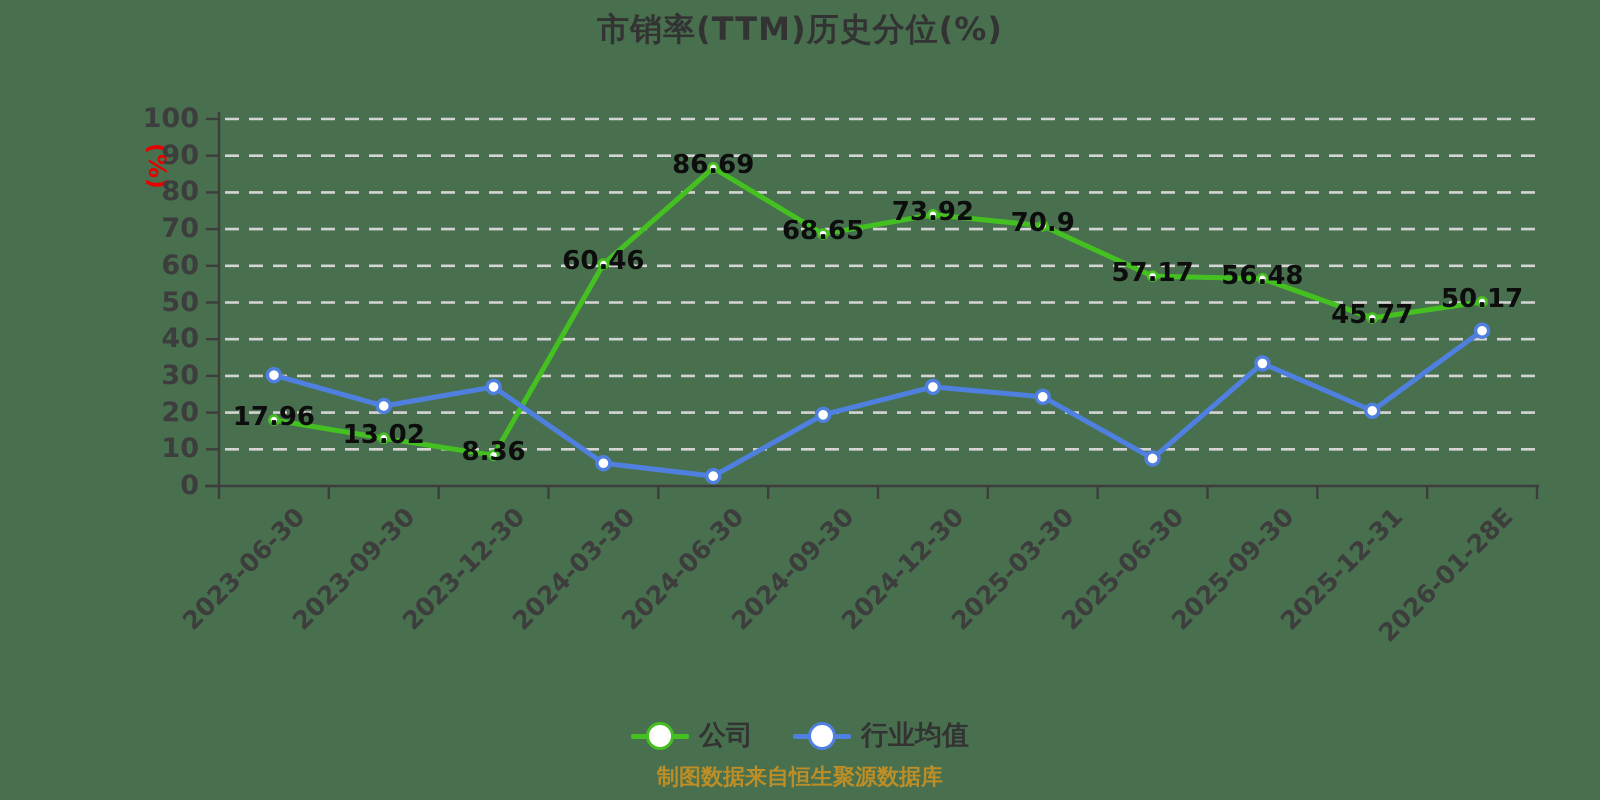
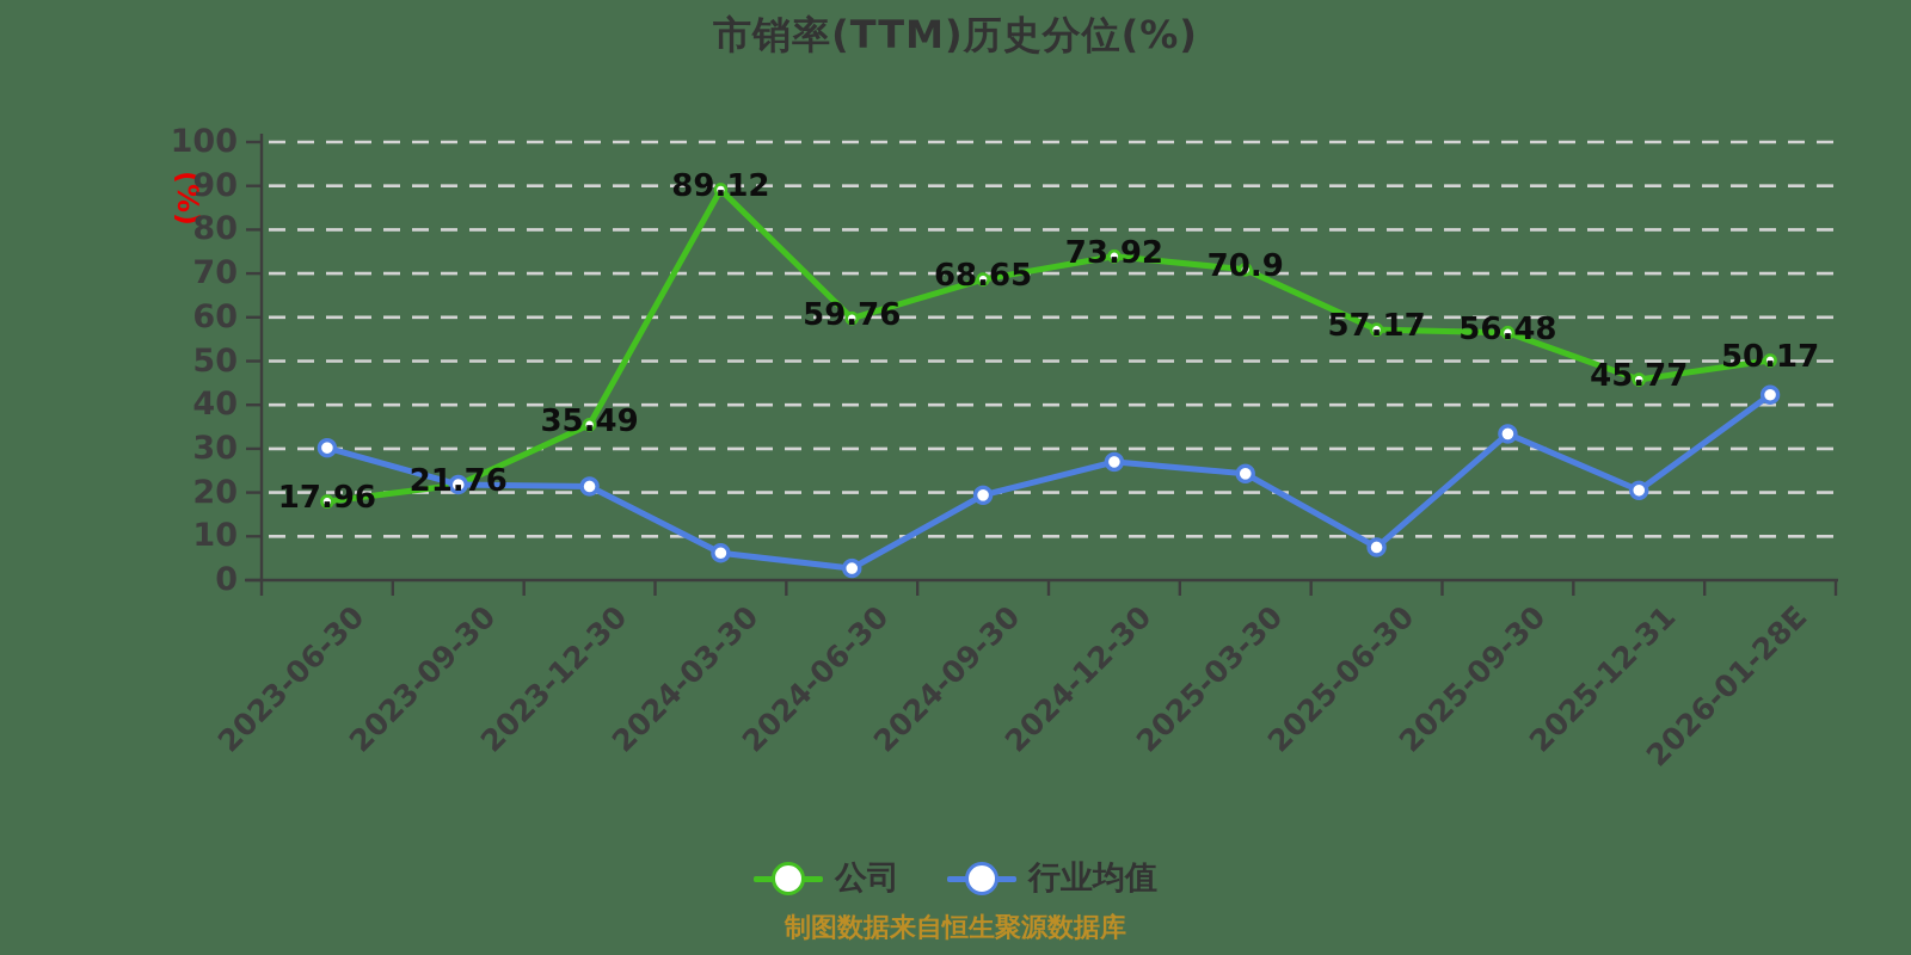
公司/2023-09-30: 13.02 -> 21.76
公司/2023-12-30: 8.36 -> 35.49
行业均值/2023-12-30: 27 -> 21
公司/2024-03-30: 60.46 -> 89.12
公司/2024-06-30: 86.69 -> 59.76
